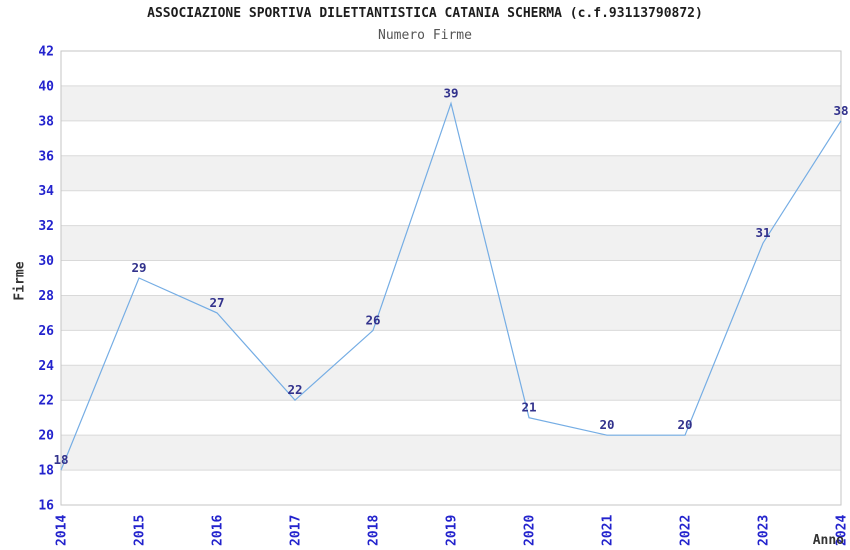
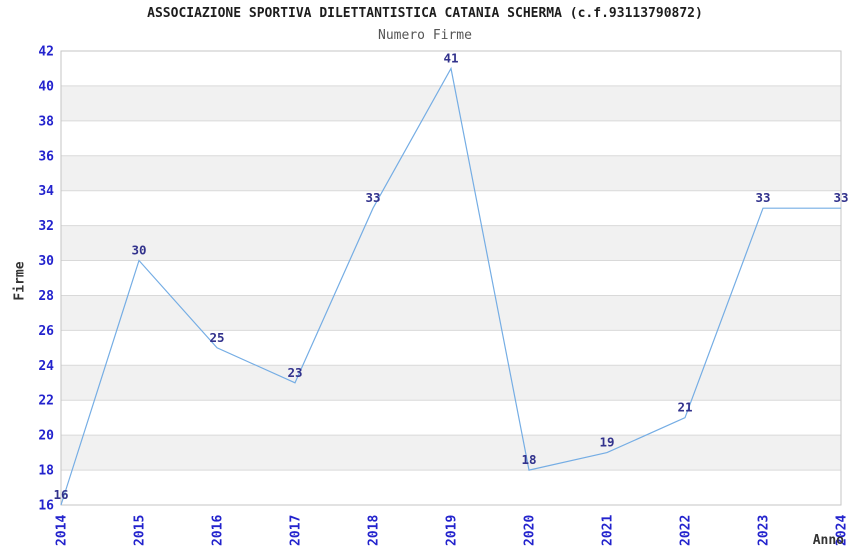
2014: 18 -> 16
2015: 29 -> 30
2016: 27 -> 25
2017: 22 -> 23
2018: 26 -> 33
2019: 39 -> 41
2020: 21 -> 18
2021: 20 -> 19
2022: 20 -> 21
2023: 31 -> 33
2024: 38 -> 33
